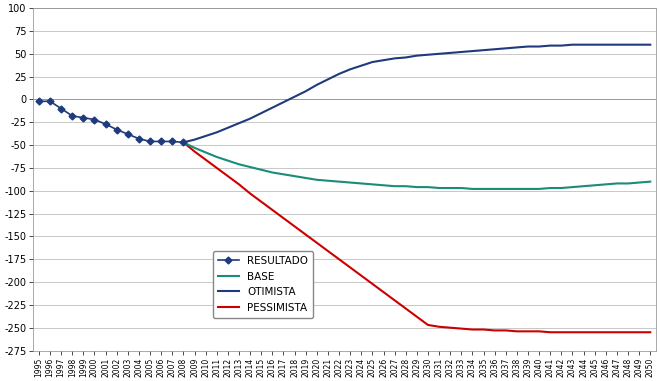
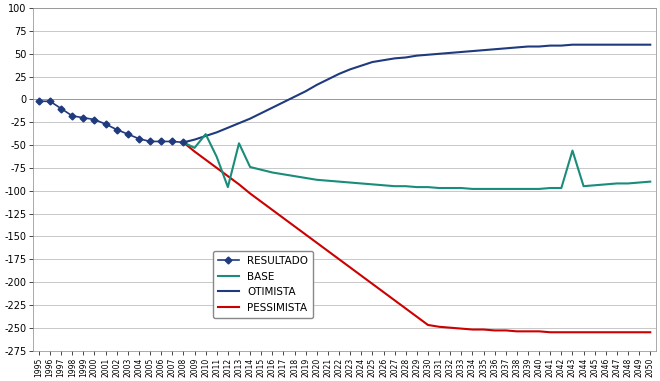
BASE/2010: -58 -> -38
BASE/2012: -67 -> -96
BASE/2013: -71 -> -48
BASE/2043: -96 -> -56
